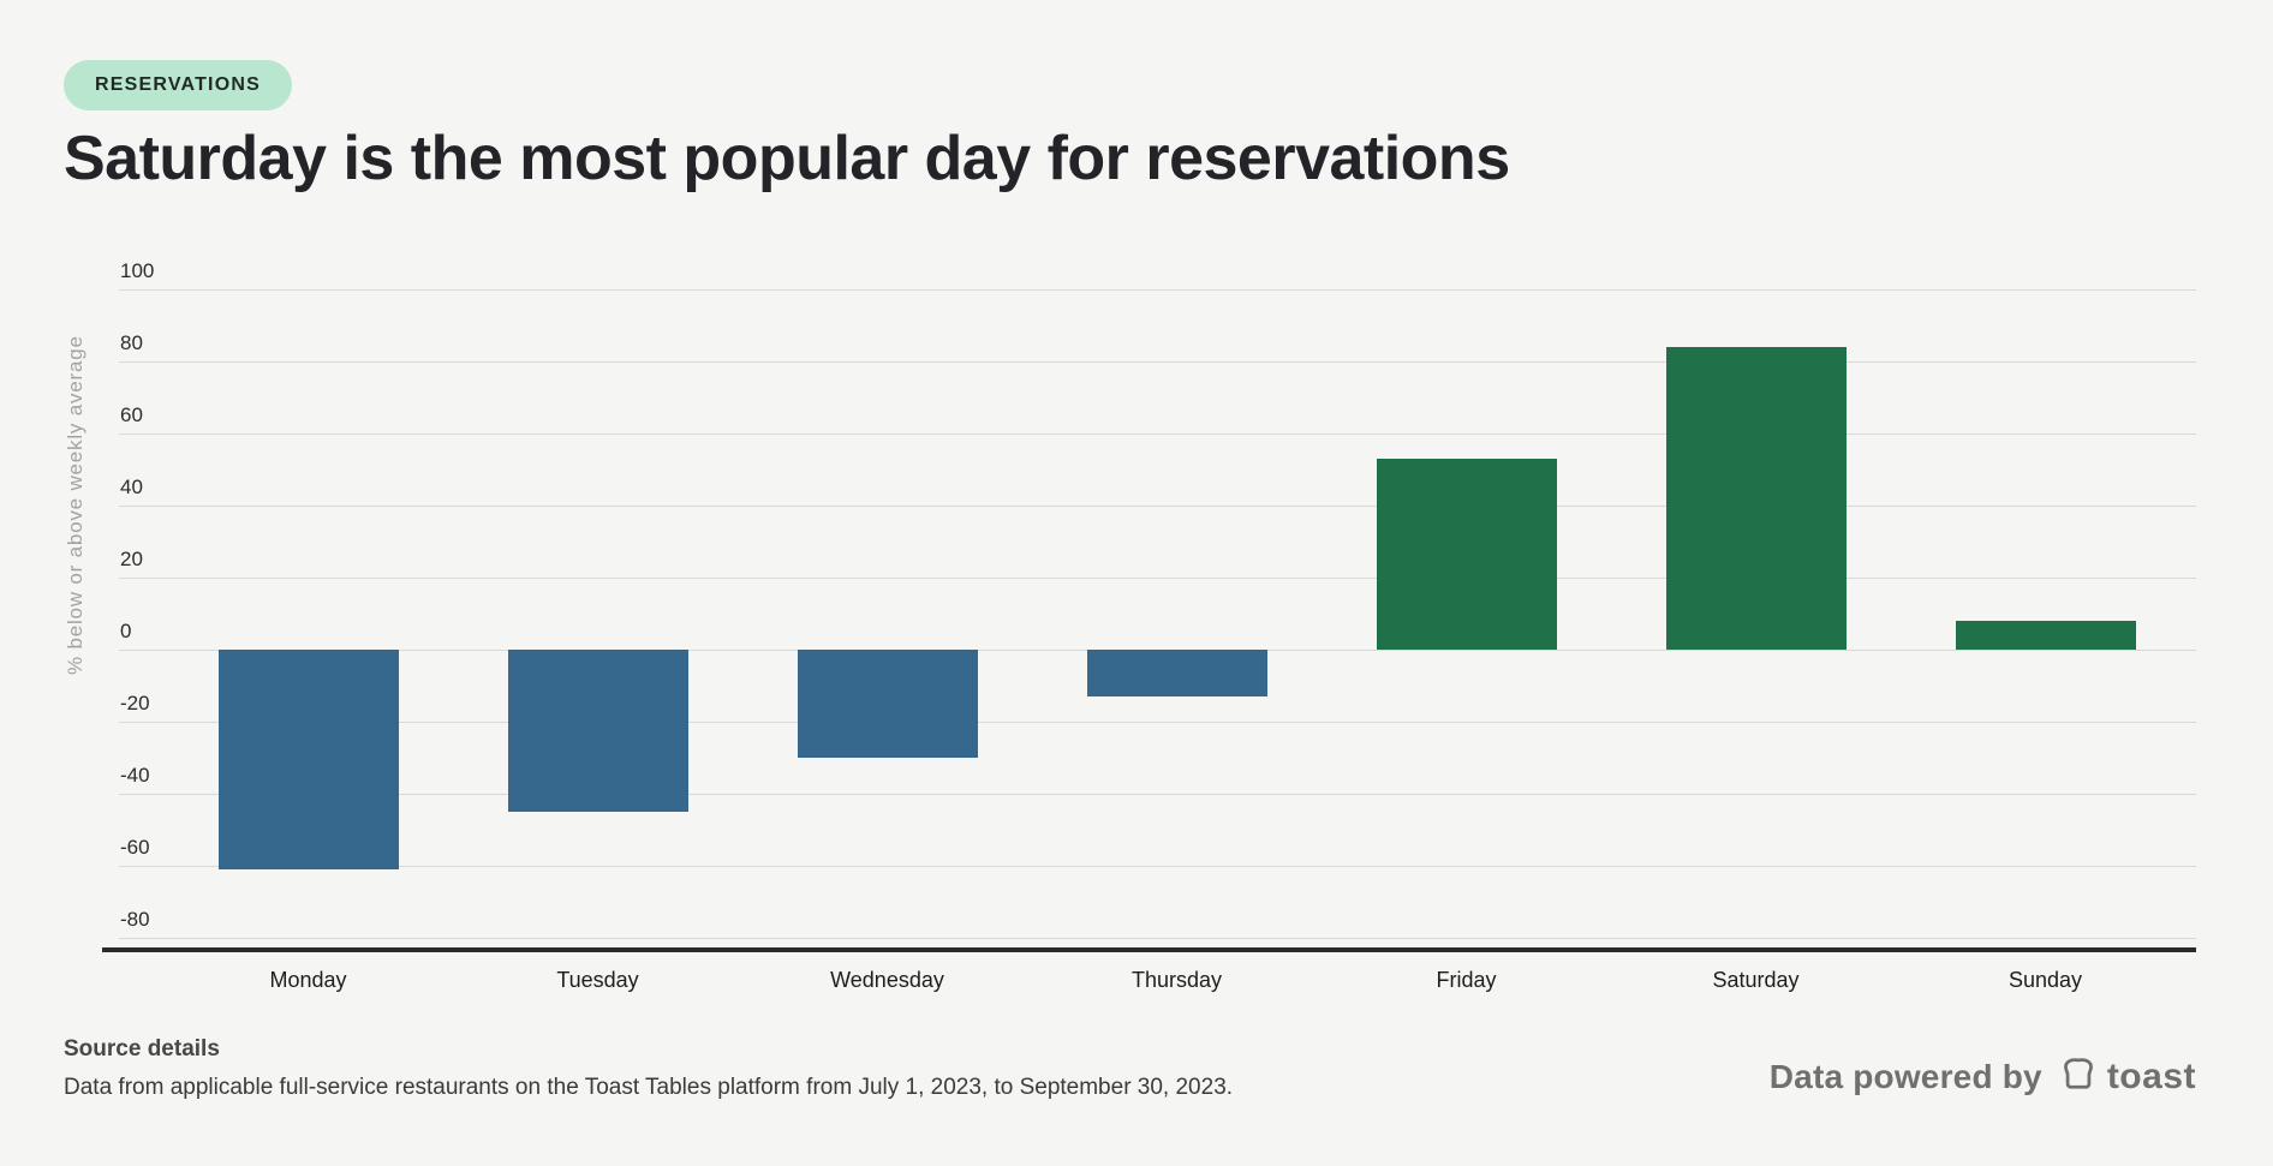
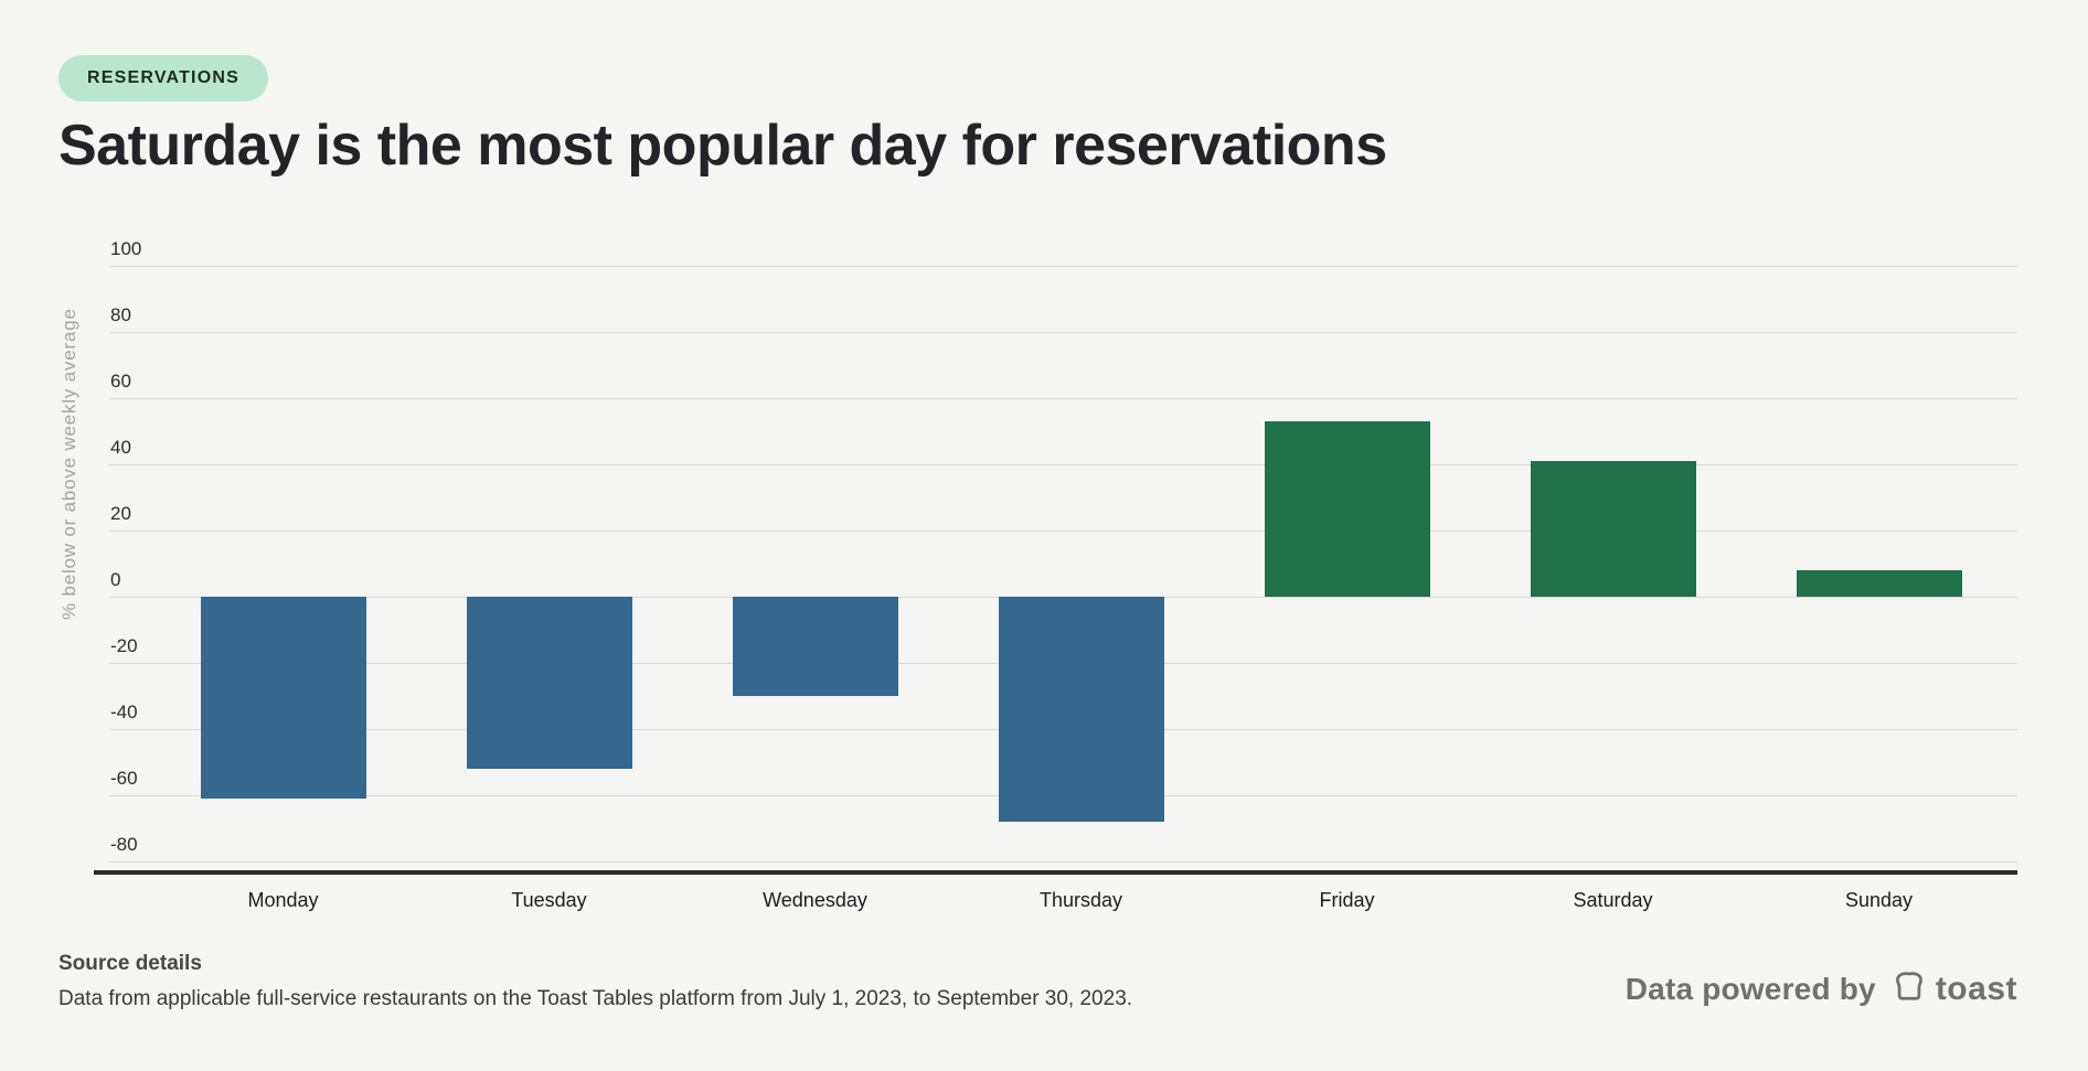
Tuesday: -45 -> -52
Thursday: -13 -> -68
Saturday: 84 -> 41
